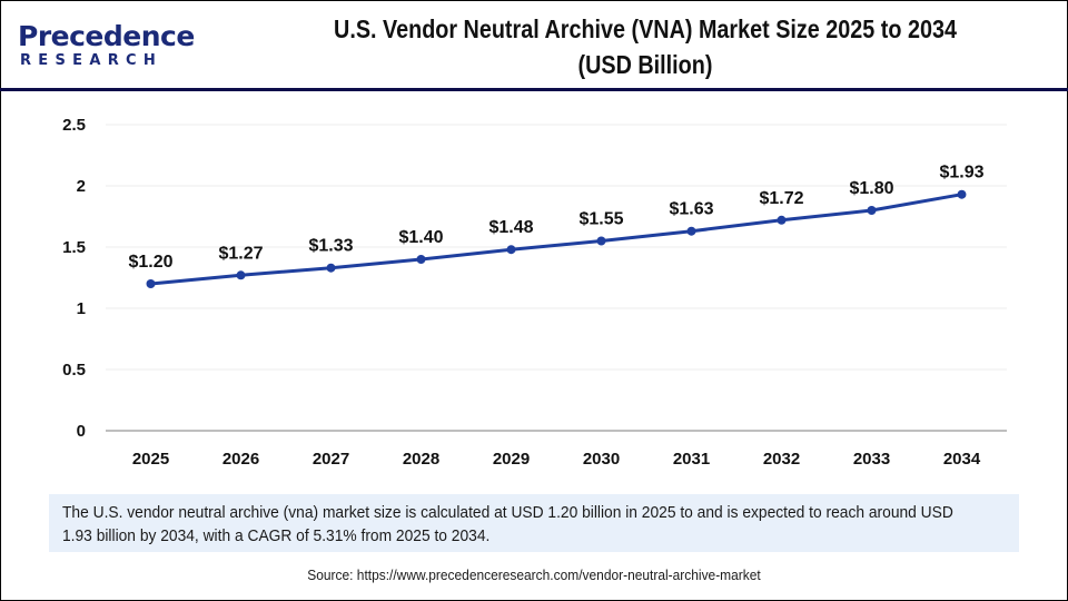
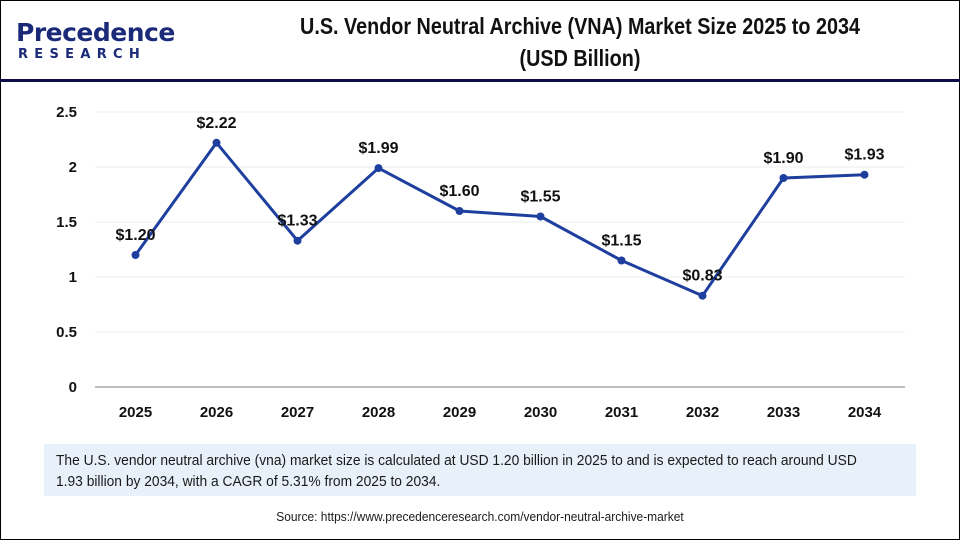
2026: $1.27 -> $2.22
2028: $1.40 -> $1.99
2029: $1.48 -> $1.60
2031: $1.63 -> $1.15
2032: $1.72 -> $0.83
2033: $1.80 -> $1.90
